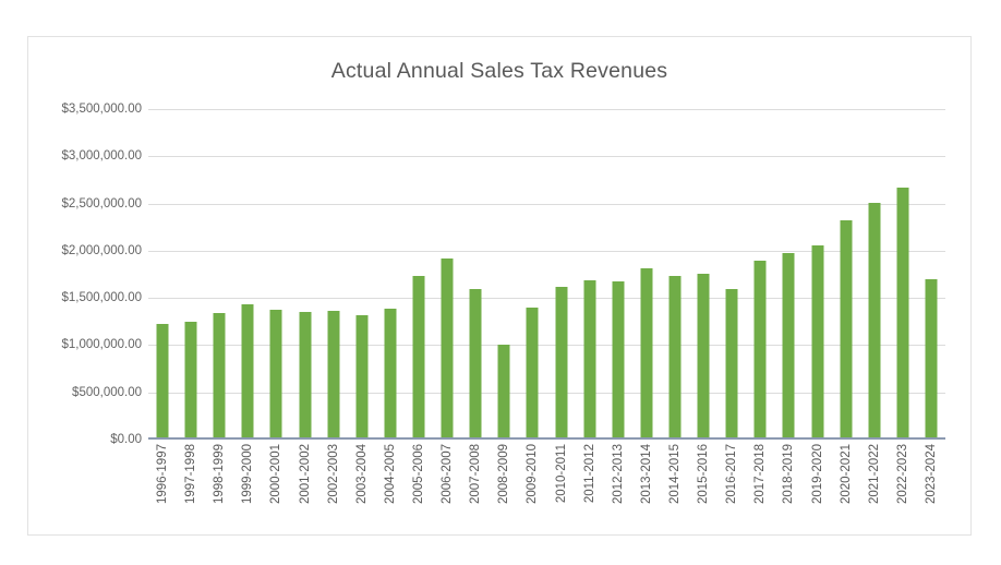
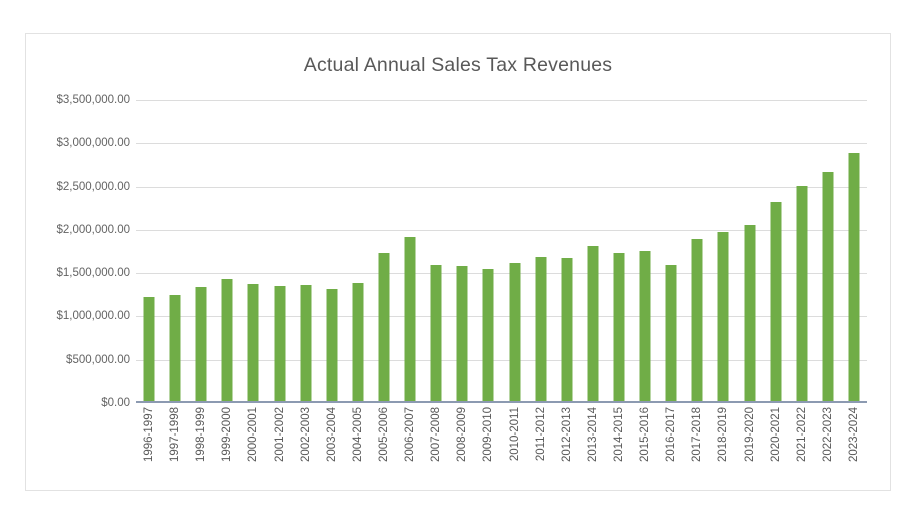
2008-2009: $1000000 -> $1600000
2009-2010: $1400000 -> $1600000
2023-2024: $1700000 -> $2900000
